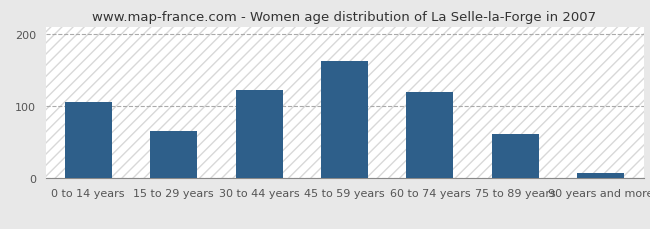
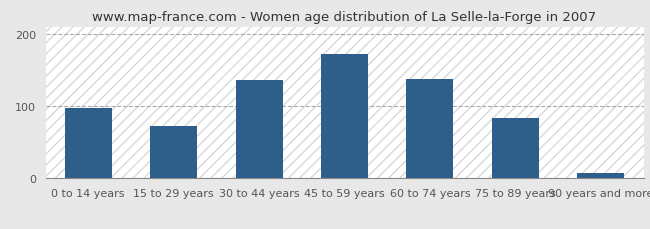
0 to 14 years: 106 -> 98
15 to 29 years: 65 -> 72
30 to 44 years: 122 -> 136
45 to 59 years: 163 -> 172
60 to 74 years: 119 -> 138
75 to 89 years: 62 -> 84
